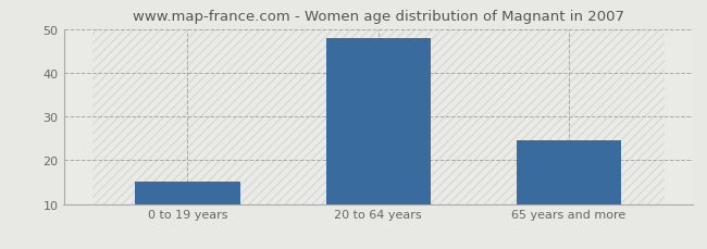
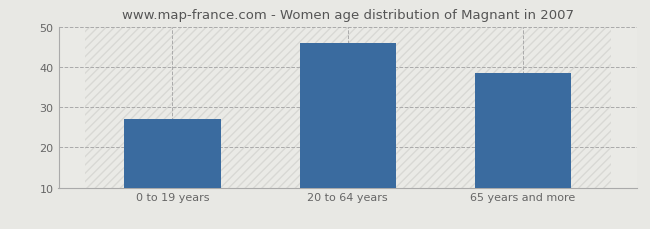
0 to 19 years: 15.0 -> 27.0
20 to 64 years: 48.0 -> 46.0
65 years and more: 24.5 -> 38.5
